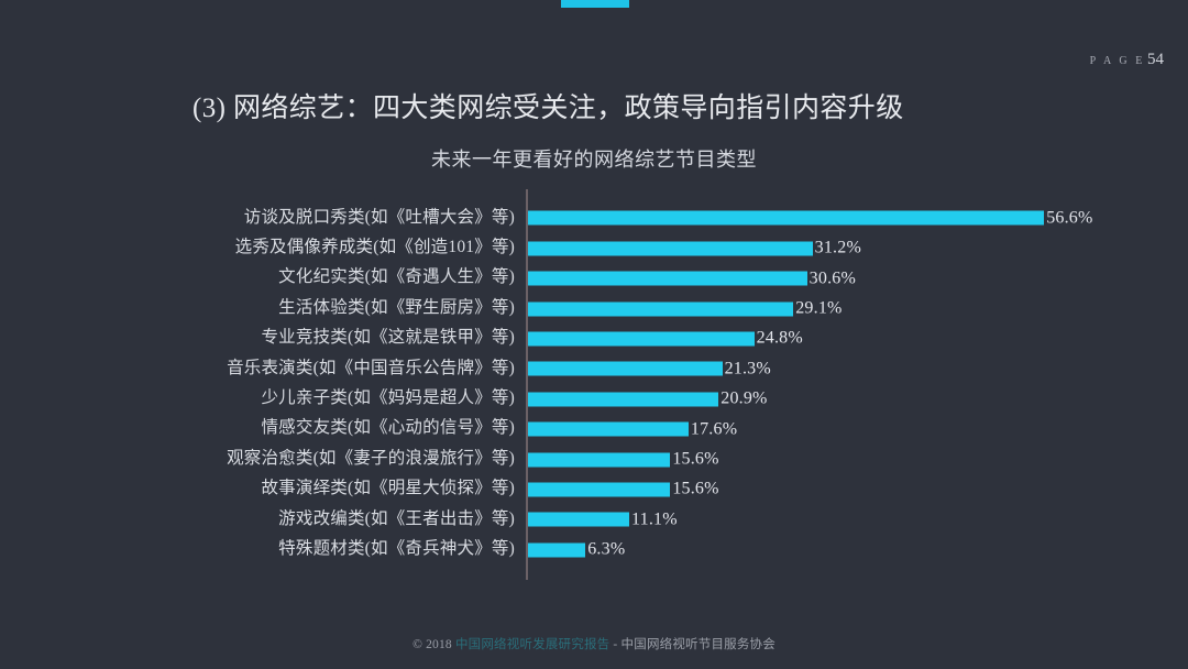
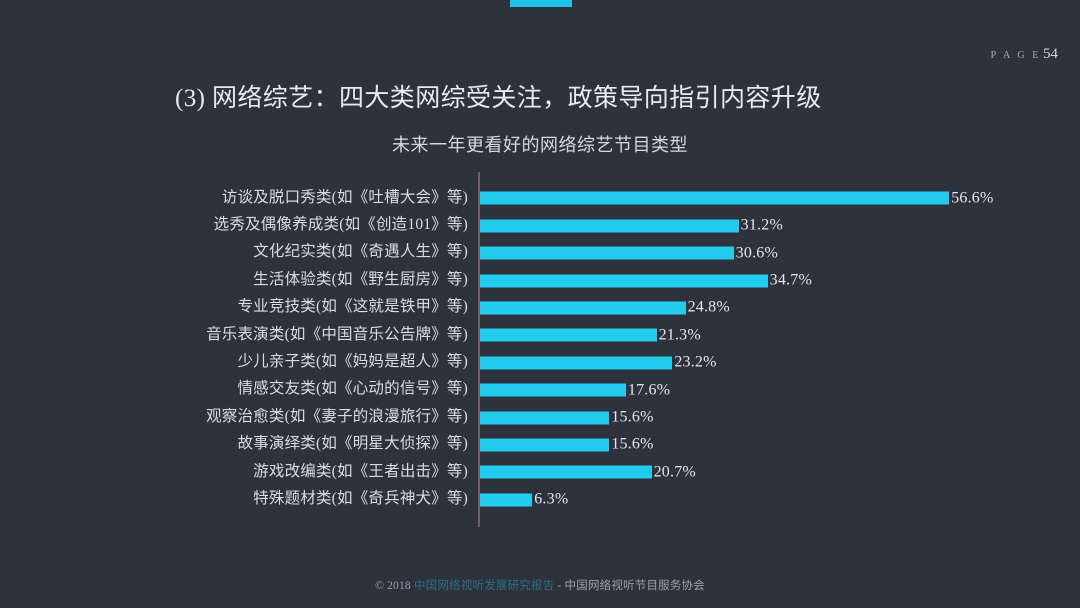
生活体验类(如《野生厨房》等): 29.1% -> 34.7%
少儿亲子类(如《妈妈是超人》等): 20.9% -> 23.2%
游戏改编类(如《王者出击》等): 11.1% -> 20.7%
